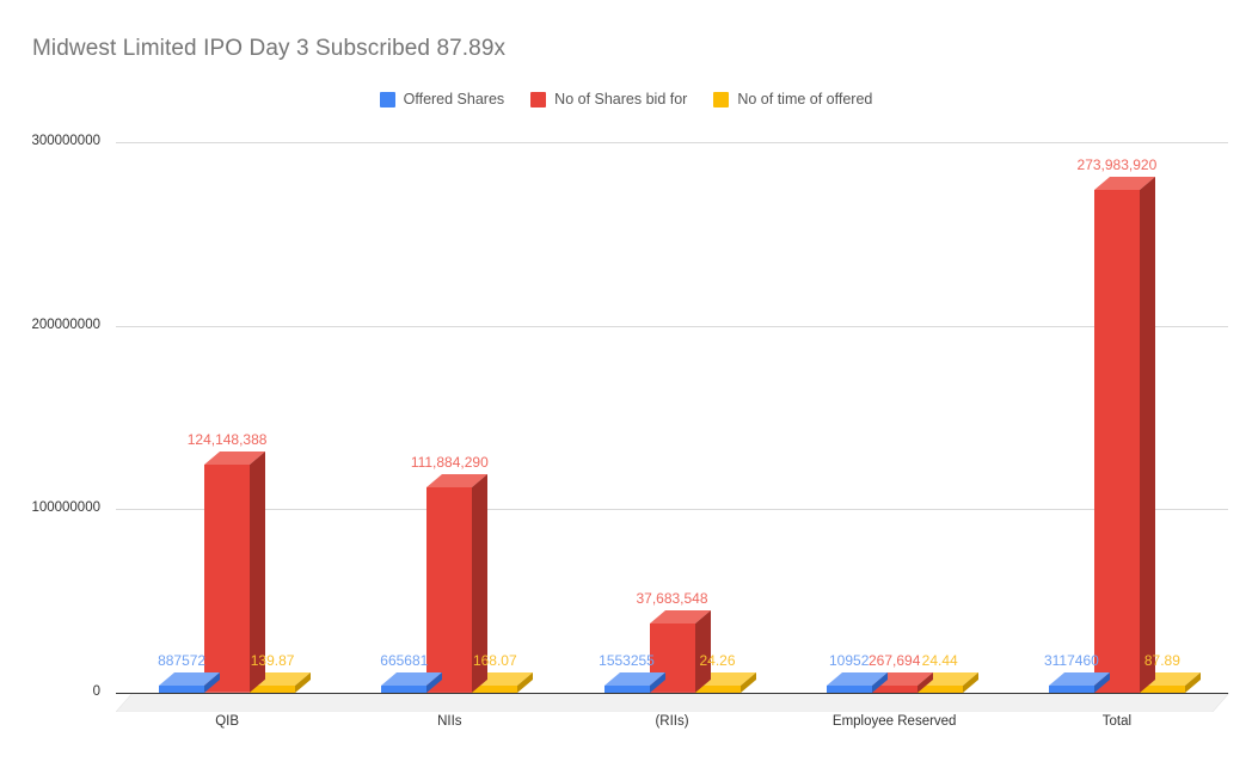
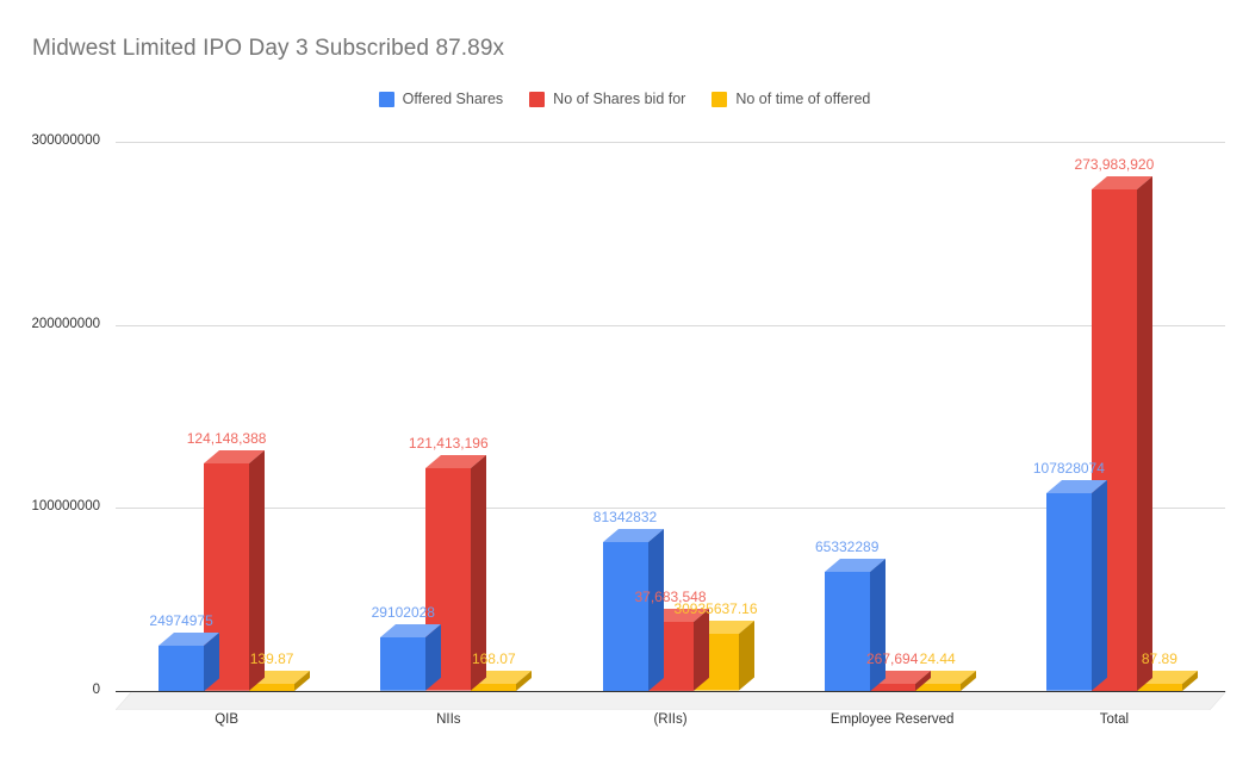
Offered Shares/QIB: 887572 -> 24974975
Offered Shares/NIIs: 665681 -> 29102028
No of Shares bid for/NIIs: 111,884,290 -> 121,413,196
Offered Shares/(RIIs): 1553255 -> 81342832
No of time of offered/(RIIs): 24.26 -> 30935637.16
Offered Shares/Employee Reserved: 10952 -> 65332289
Offered Shares/Total: 3117460 -> 107828074
